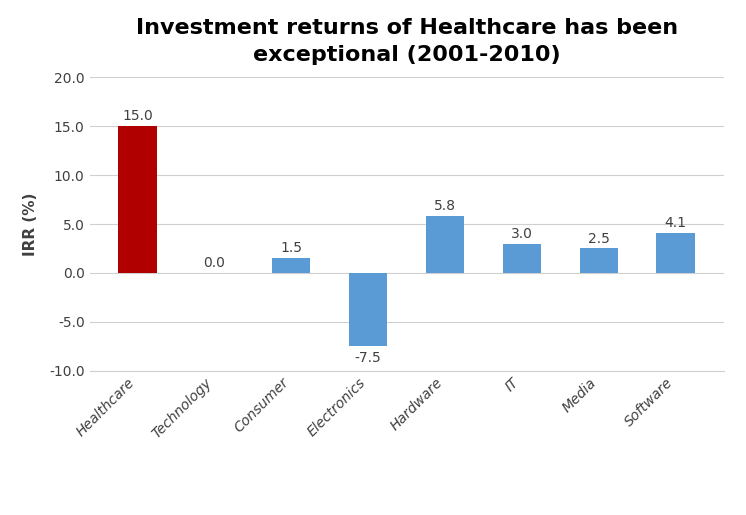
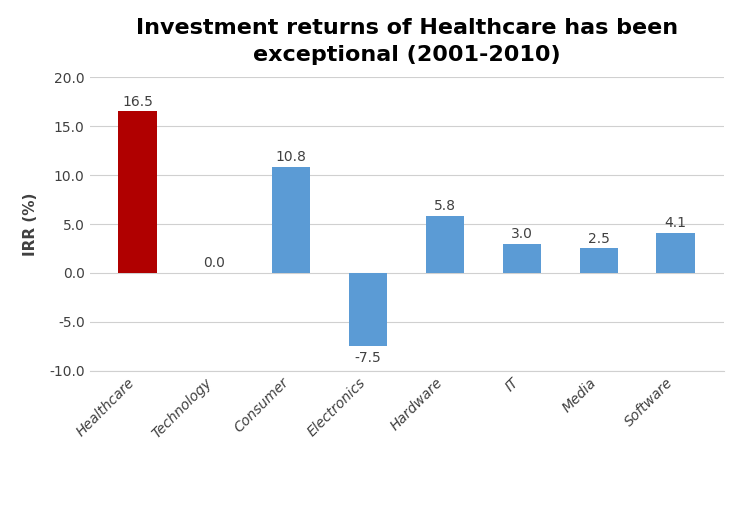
Healthcare: 15.0 -> 16.5
Consumer: 1.5 -> 10.8
